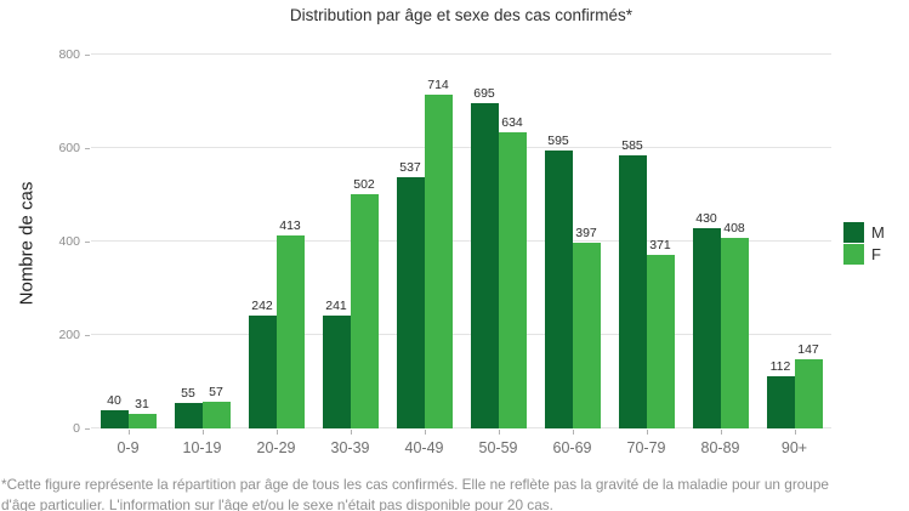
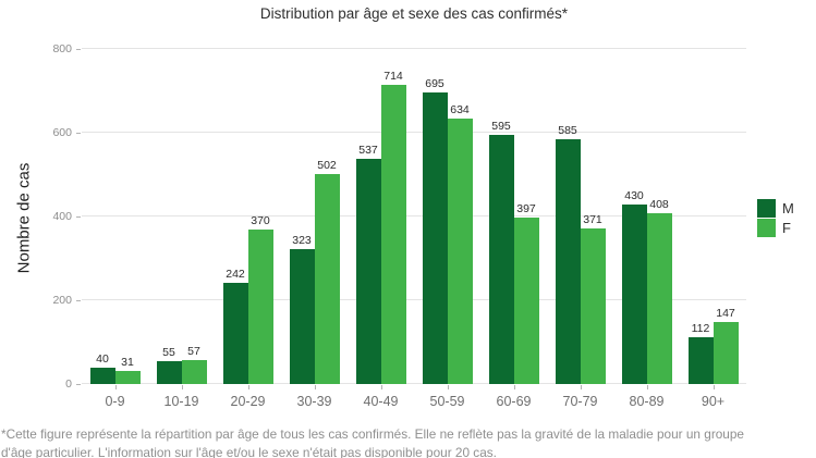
F/20-29: 413 -> 370
M/30-39: 241 -> 323
